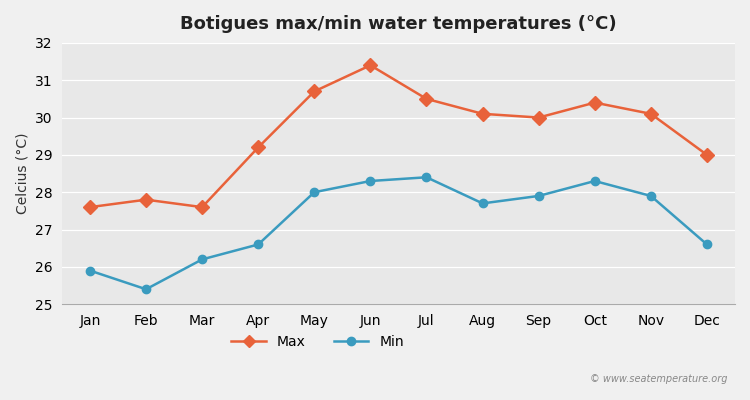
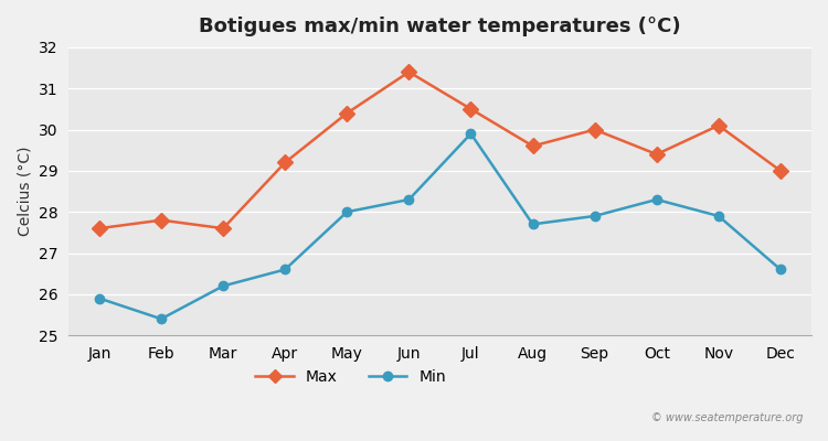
Max/May: 30.7 -> 30.4
Min/Jul: 28.4 -> 29.9
Max/Aug: 30.1 -> 29.6
Max/Oct: 30.4 -> 29.4
